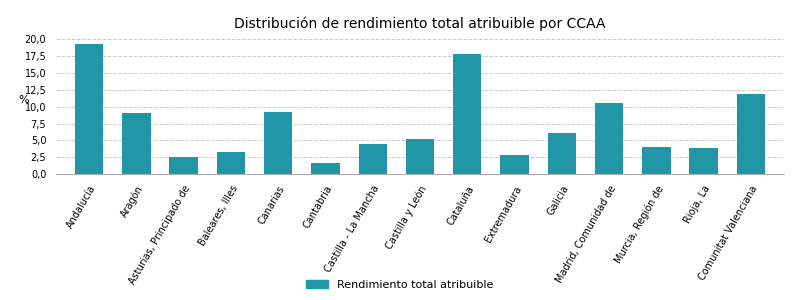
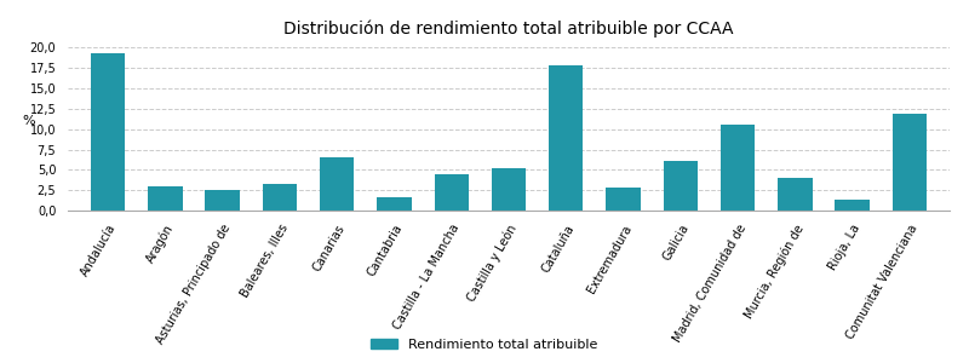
Aragón: 9,0 -> 3,0
Canarias: 9,2 -> 6,5
Rioja, La: 3,8 -> 1,3
